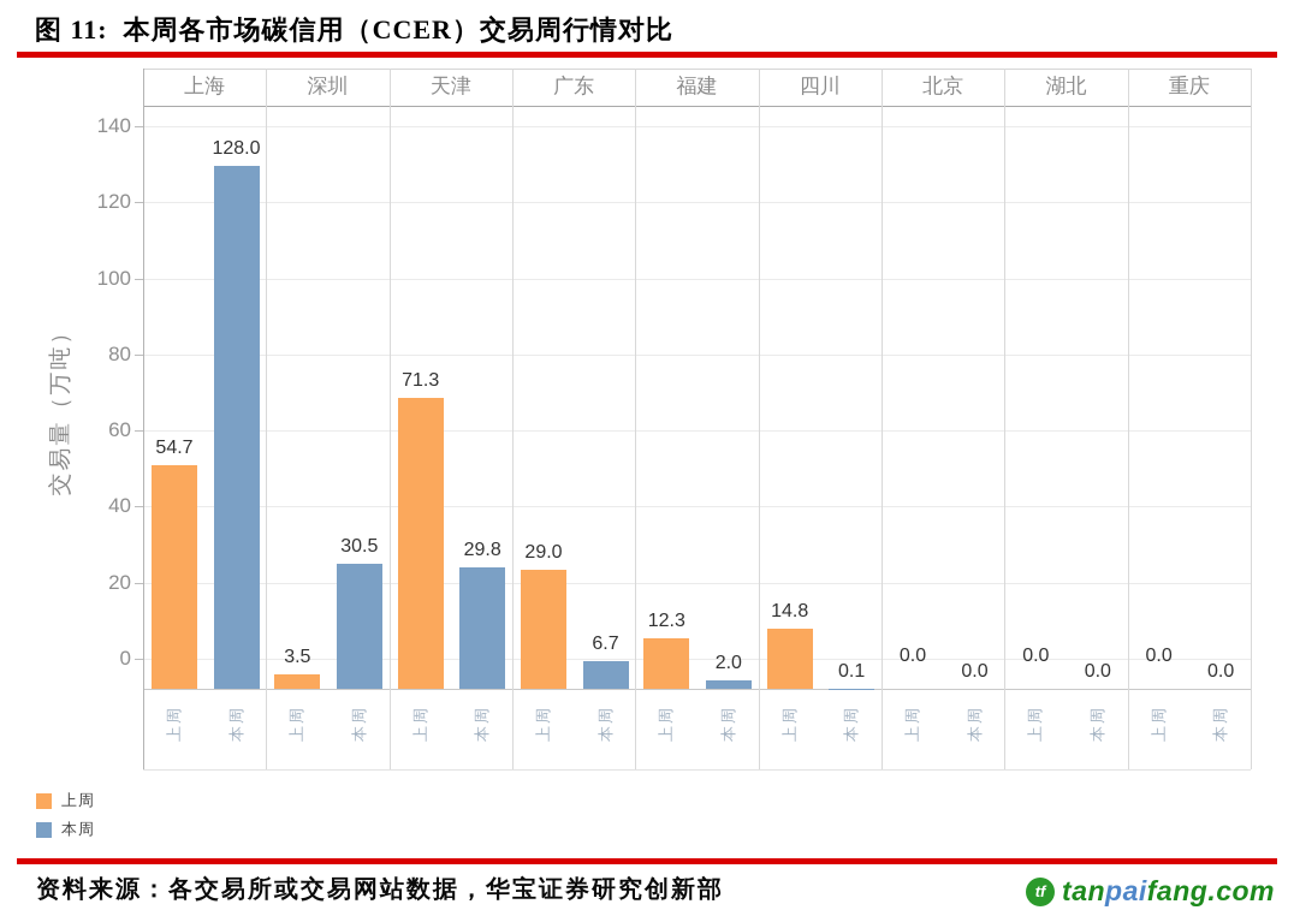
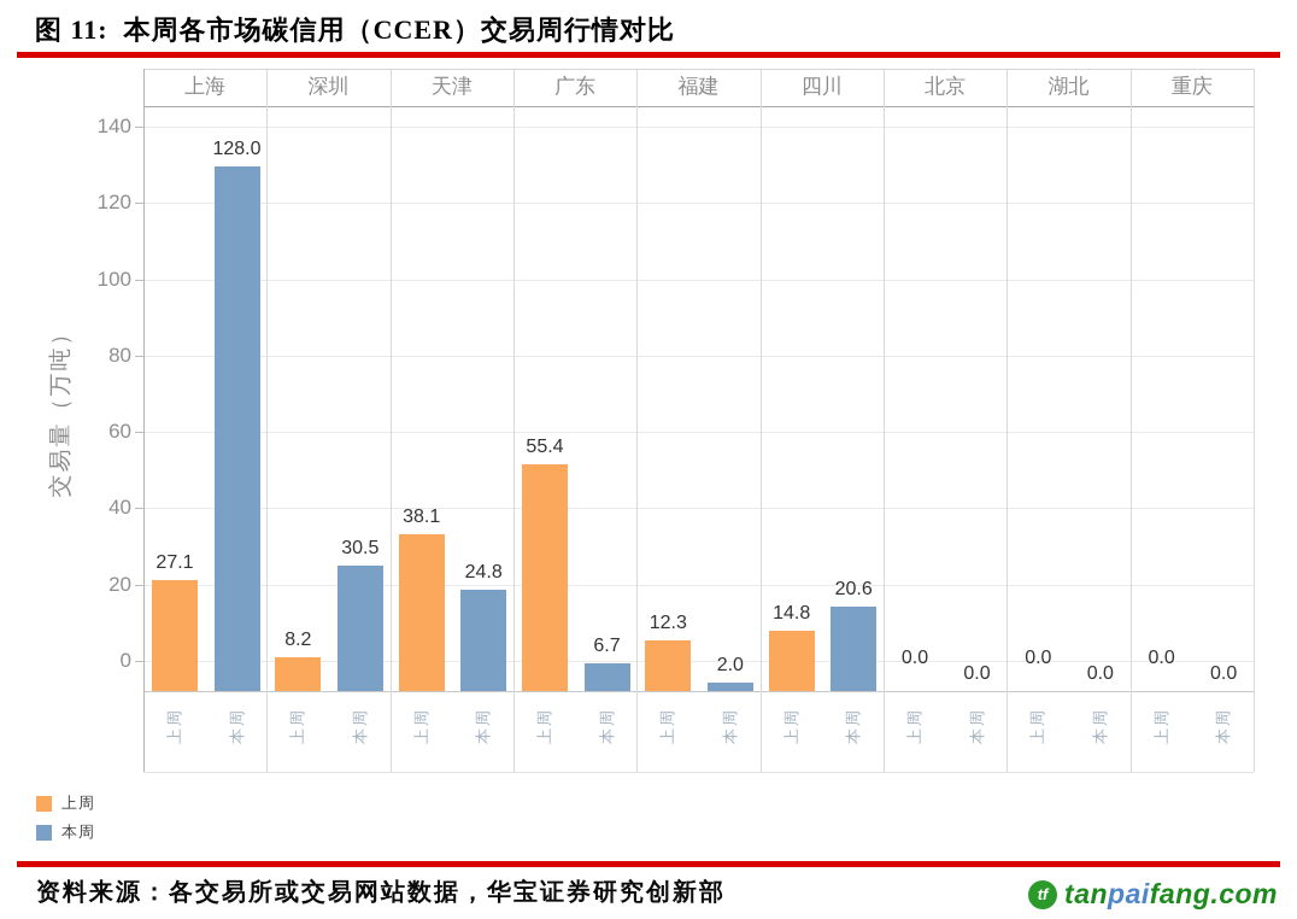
上周/上海: 54.7 -> 27.1
上周/深圳: 3.5 -> 8.2
上周/天津: 71.3 -> 38.1
本周/天津: 29.8 -> 24.8
上周/广东: 29.0 -> 55.4
本周/四川: 0.1 -> 20.6
